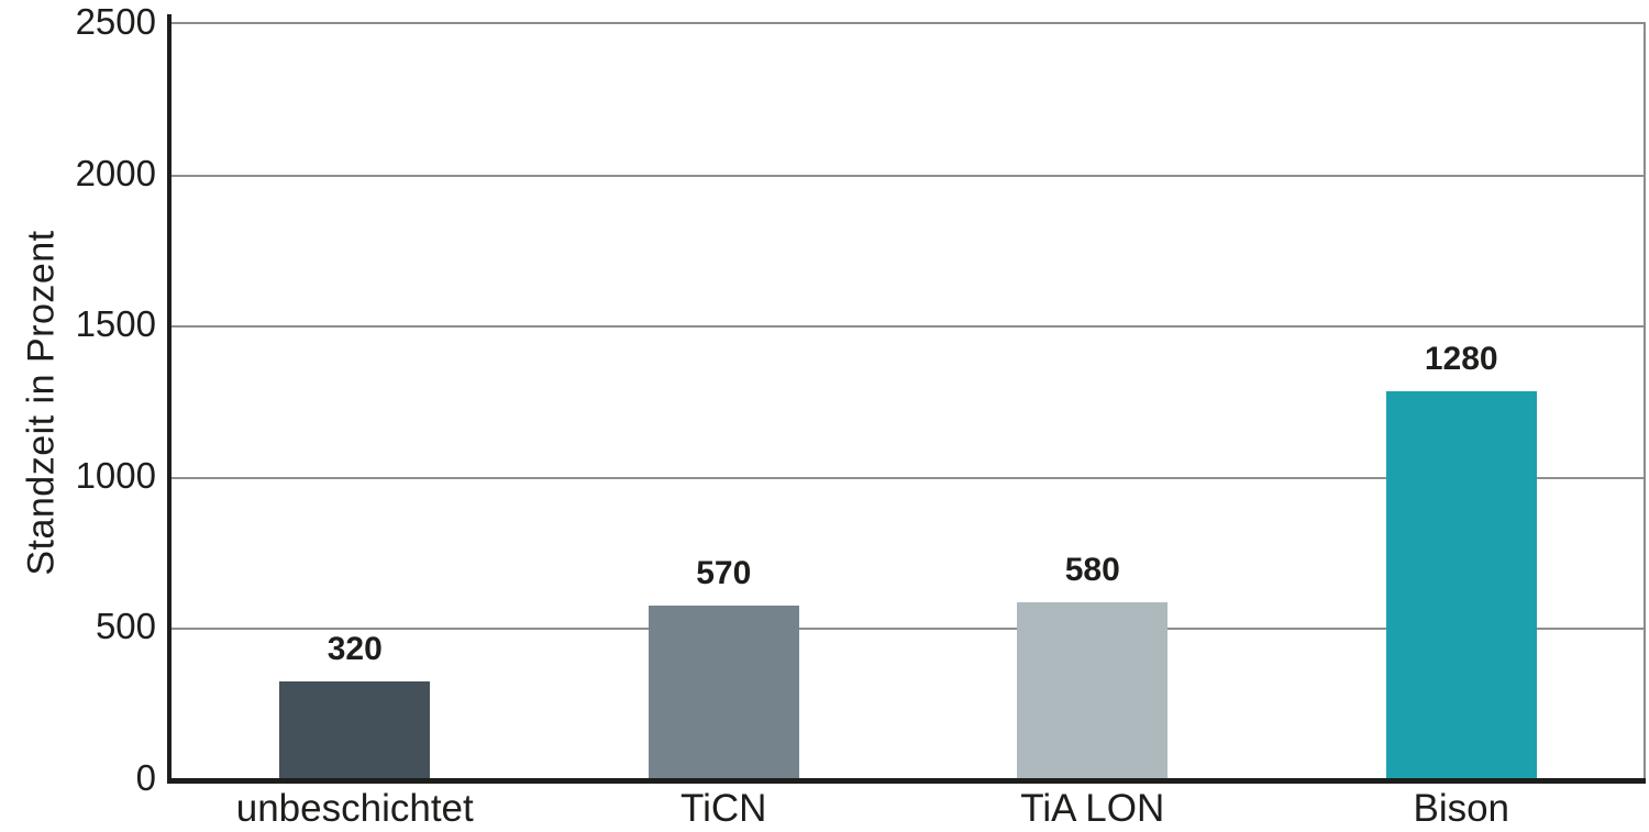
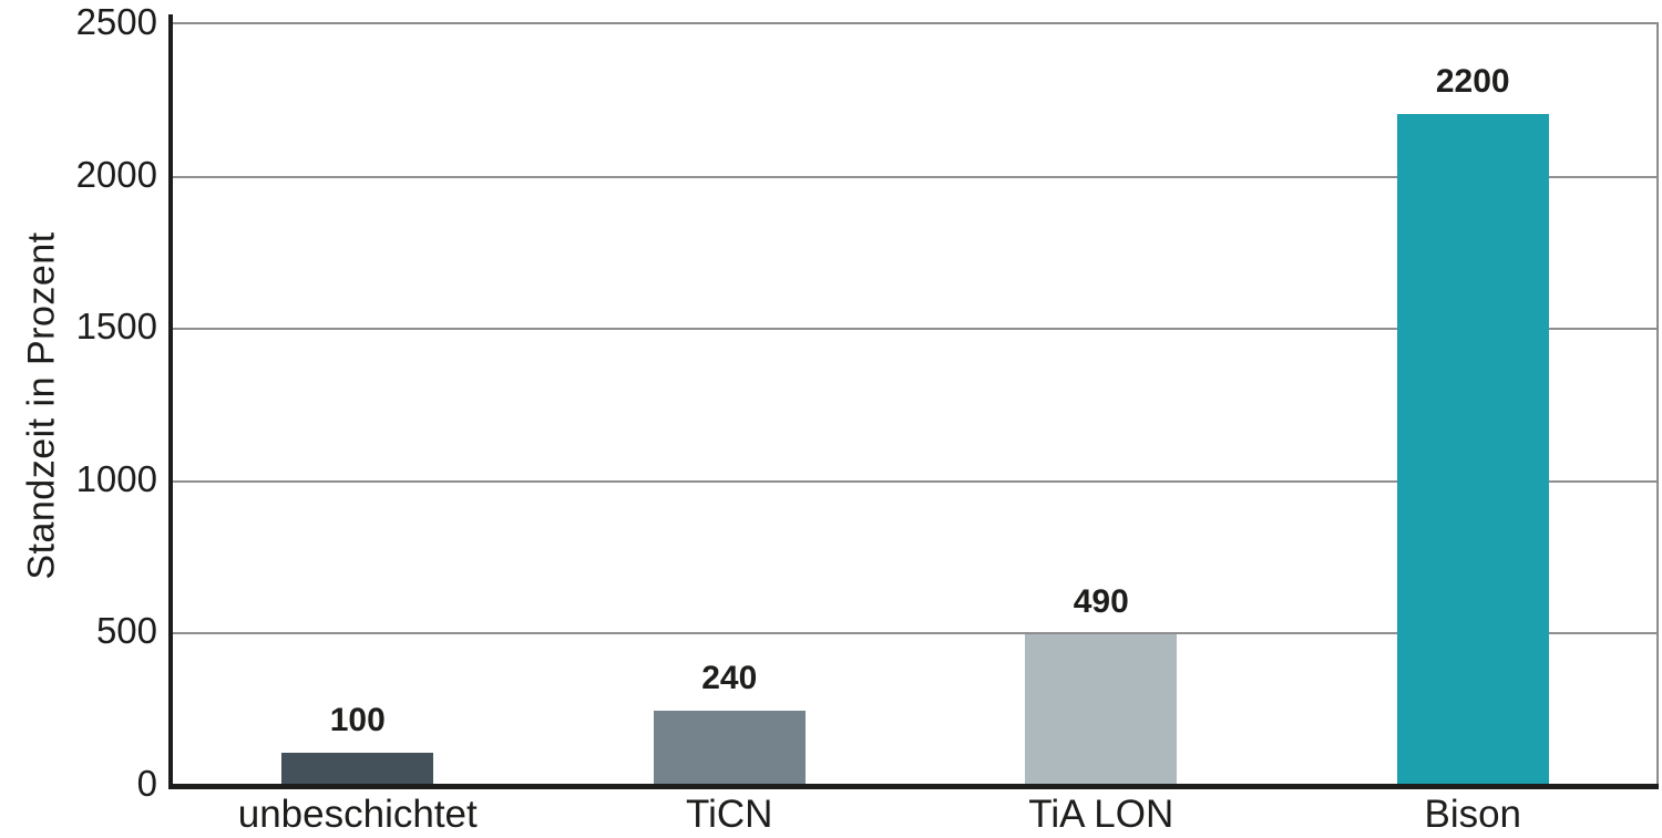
unbeschichtet: 320 -> 100
TiCN: 570 -> 240
TiA LON: 580 -> 490
Bison: 1280 -> 2200
